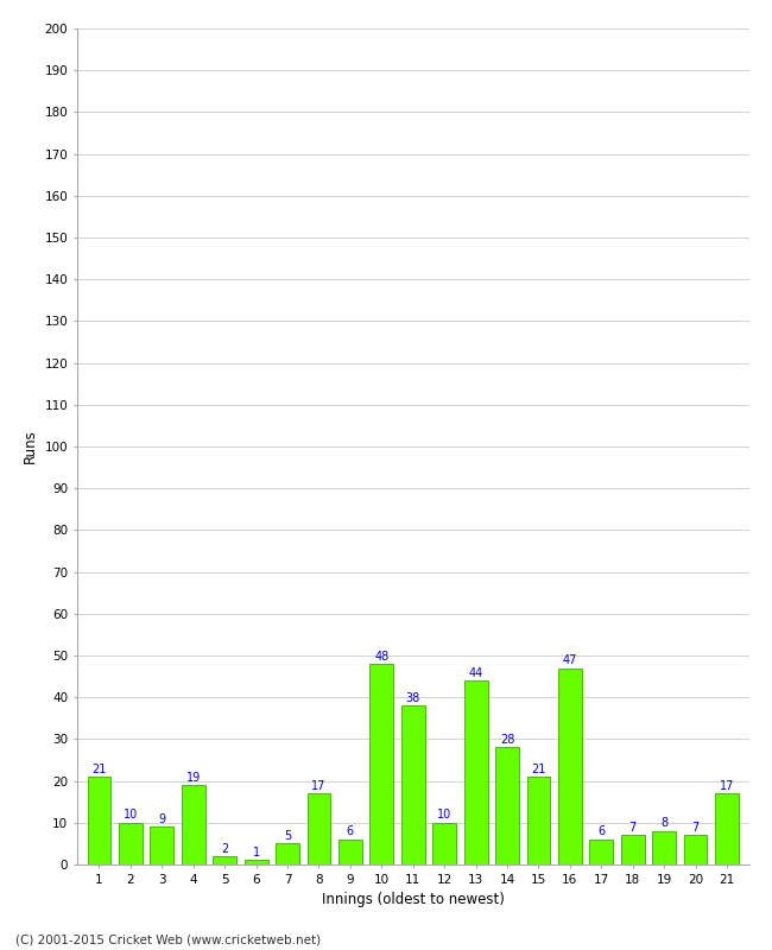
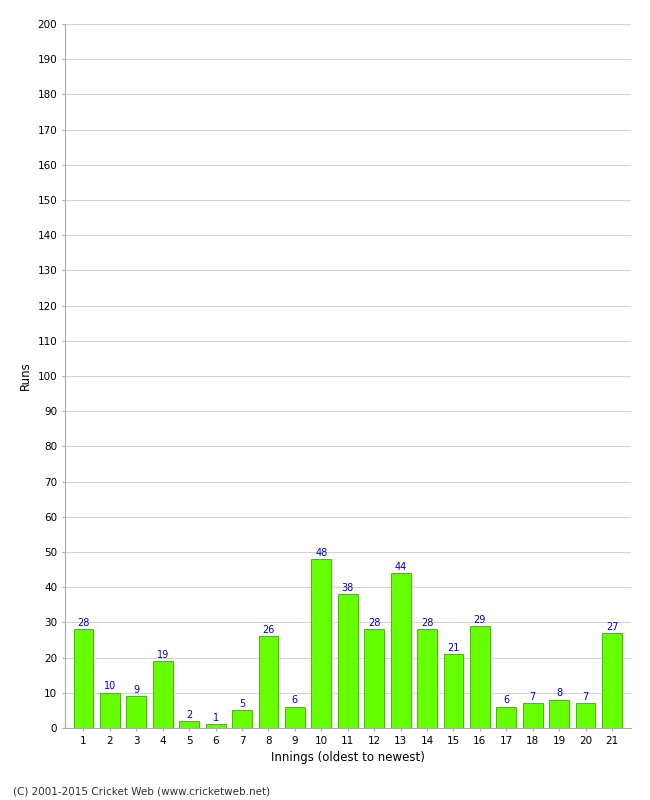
1: 21 -> 28
8: 17 -> 26
12: 10 -> 28
16: 47 -> 29
21: 17 -> 27
